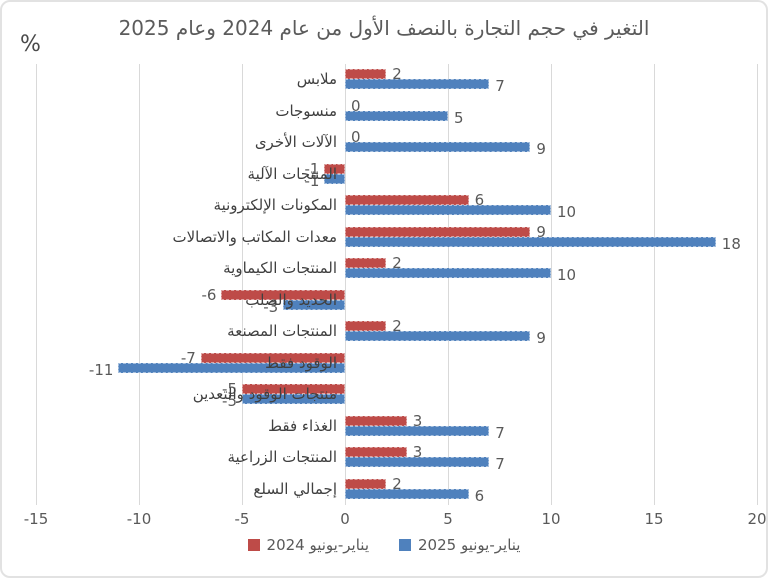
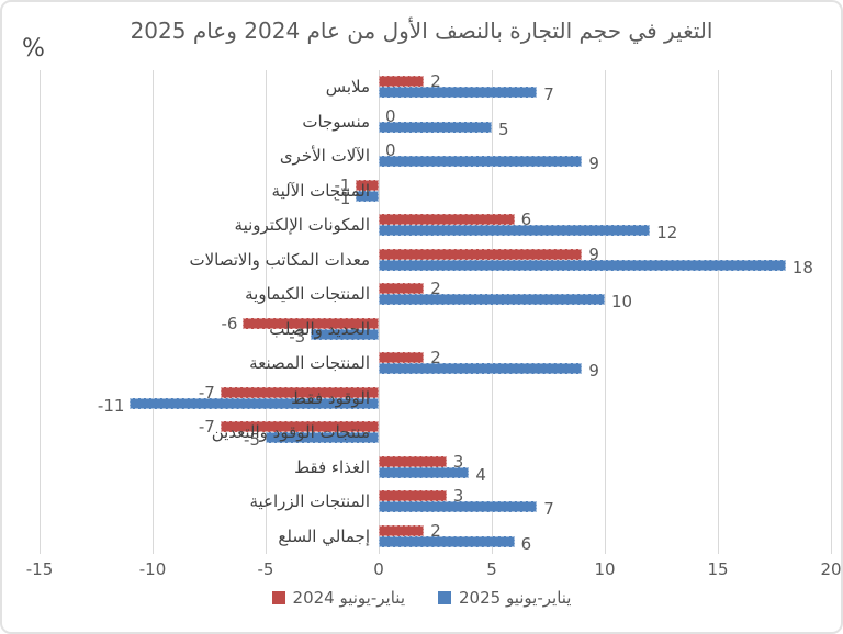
يناير-يونيو 2025/المكونات الإلكترونية: 10 -> 12
يناير-يونيو 2024/منتجات الوقود والتعدين: -5 -> -7
يناير-يونيو 2025/الغذاء فقط: 7 -> 4
